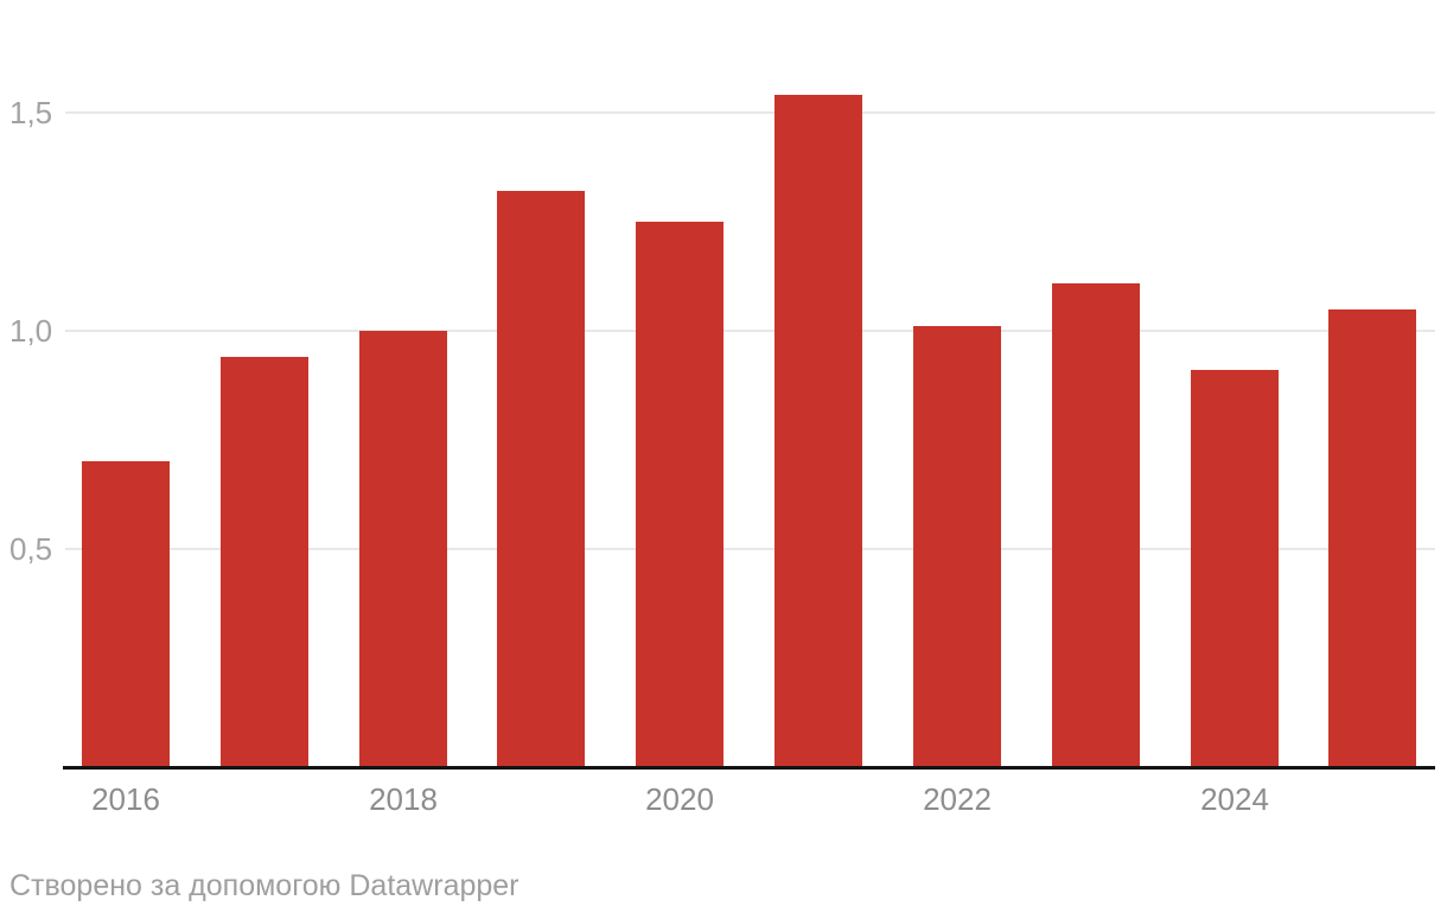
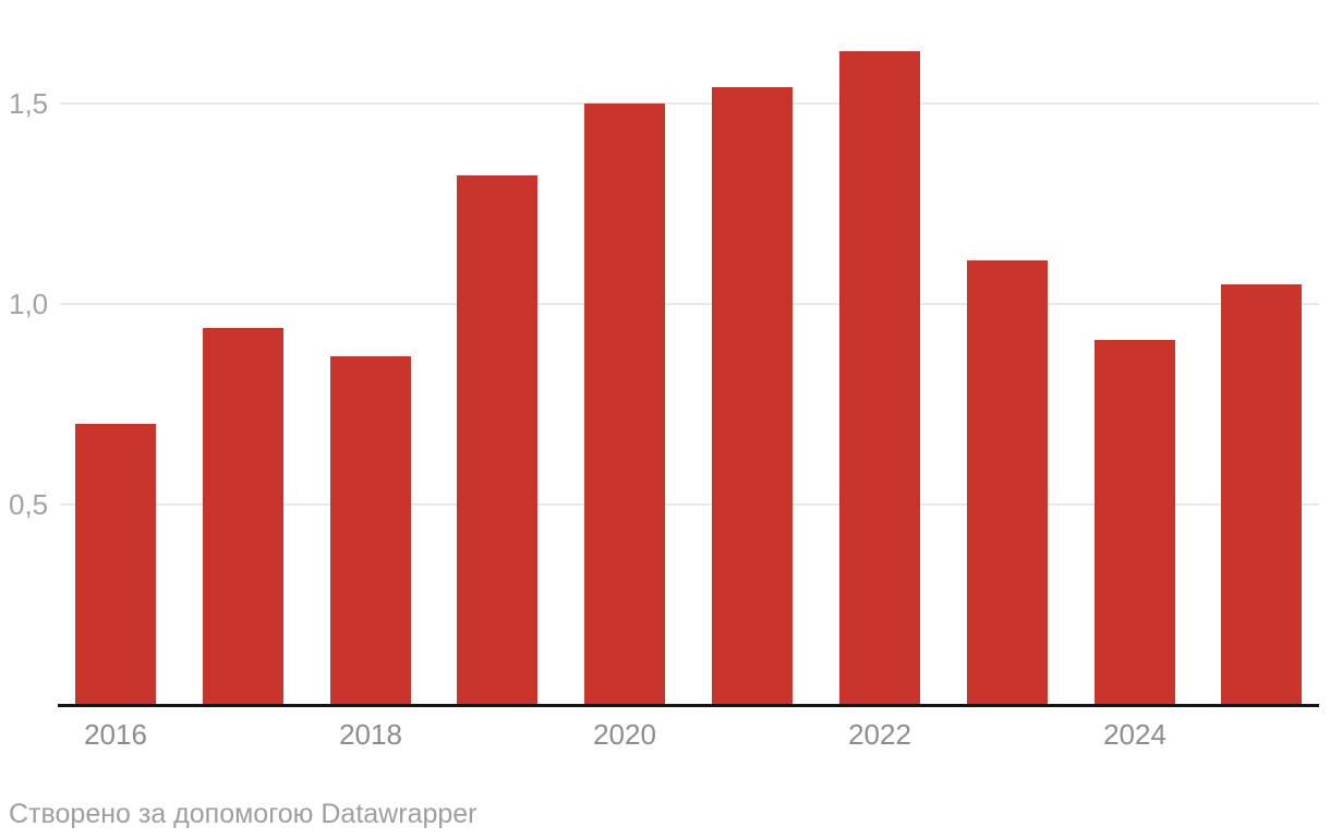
2018: 1,00 -> 0,87
2020: 1,25 -> 1,50
2022: 1,01 -> 1,63
